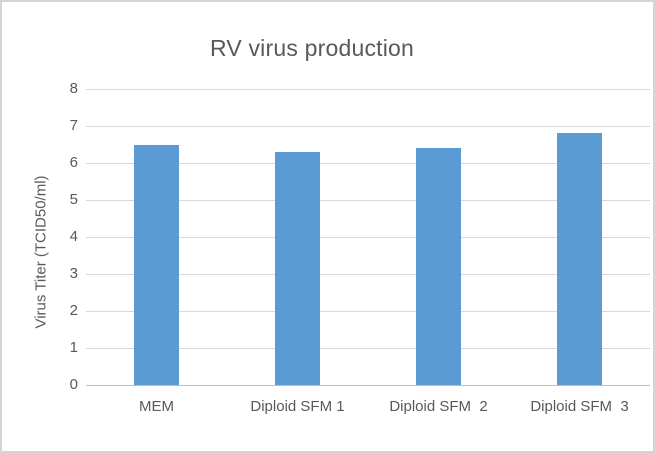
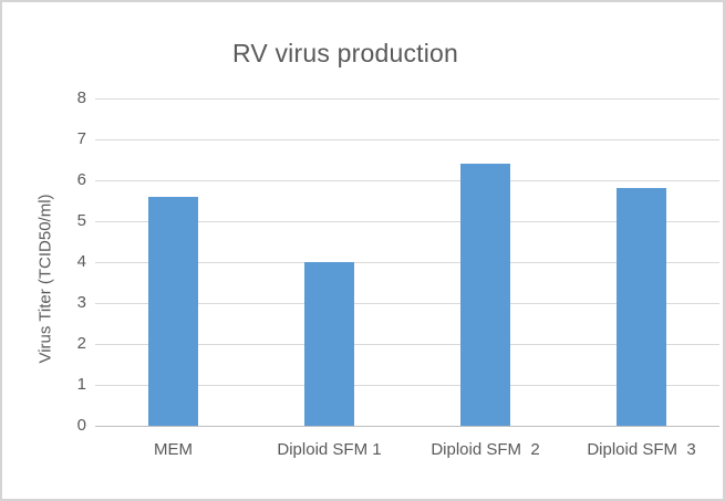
MEM: 6.5 -> 5.6
Diploid SFM 1: 6.3 -> 4.0
Diploid SFM 3: 6.8 -> 5.8
